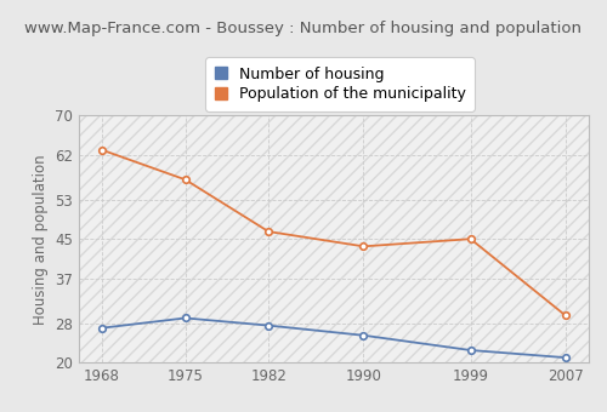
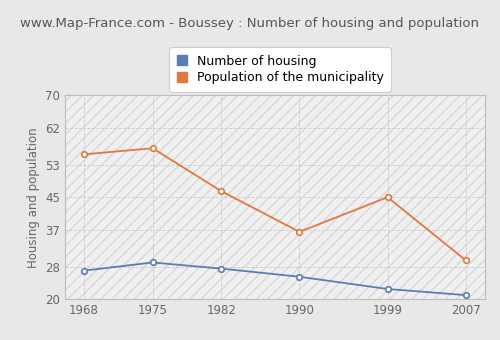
Population of the municipality/1968: 63.0 -> 55.5
Population of the municipality/1990: 43.5 -> 36.5
